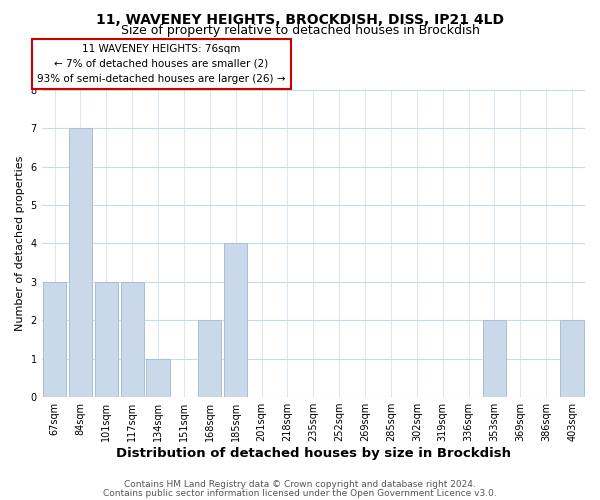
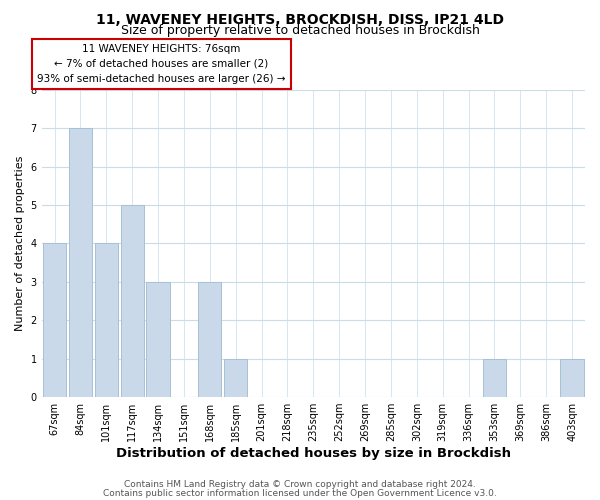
67sqm: 3 -> 4
101sqm: 3 -> 4
117sqm: 3 -> 5
134sqm: 1 -> 3
168sqm: 2 -> 3
185sqm: 4 -> 1
353sqm: 2 -> 1
403sqm: 2 -> 1
